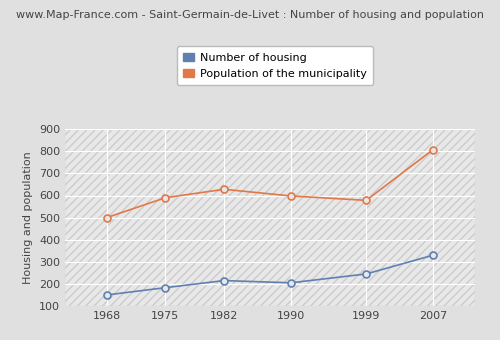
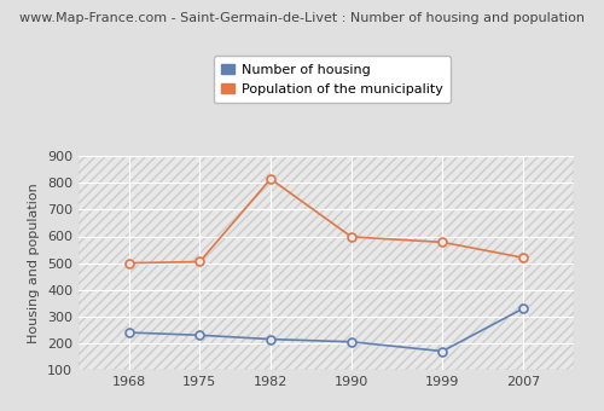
Number of housing/1968: 150 -> 240
Number of housing/1975: 183 -> 230
Population of the municipality/1975: 590 -> 505
Population of the municipality/1982: 628 -> 815
Number of housing/1999: 245 -> 170
Population of the municipality/2007: 808 -> 520
